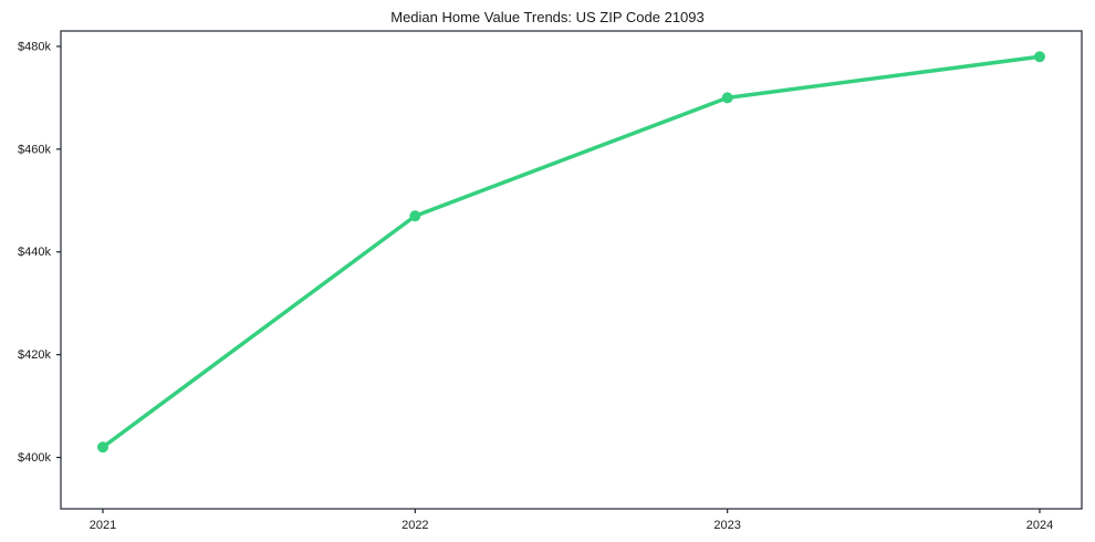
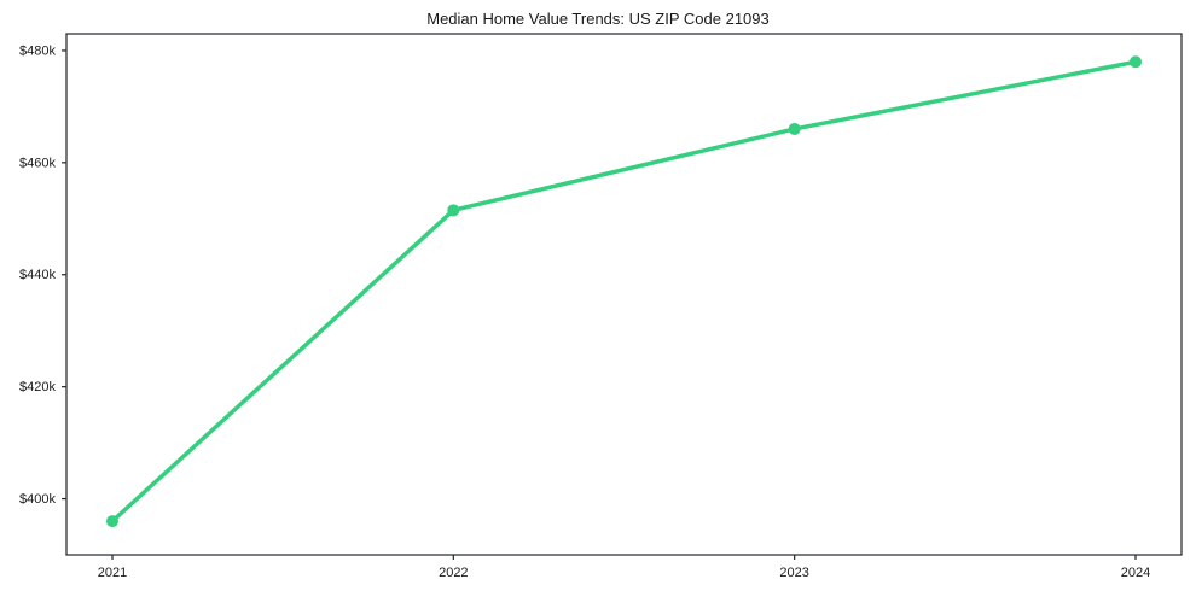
2021: $402k -> $396k
2022: $447k -> $452k
2023: $470k -> $466k
